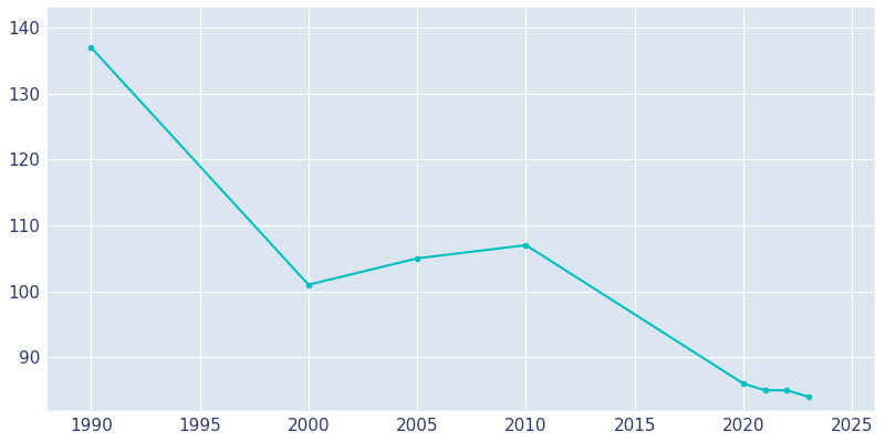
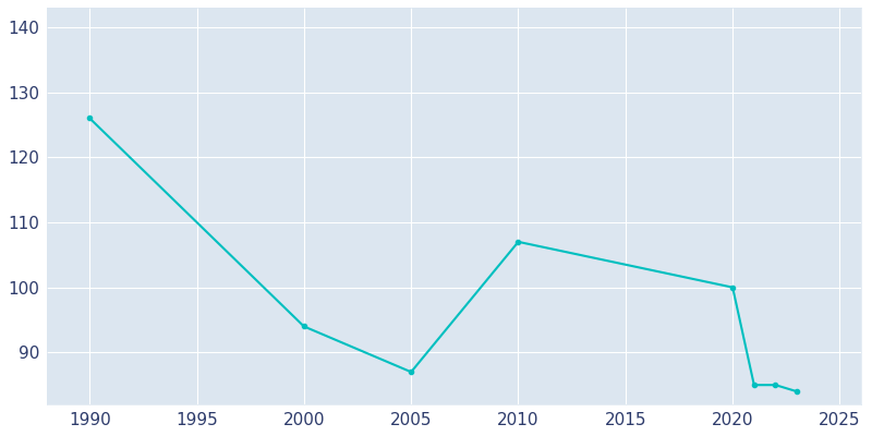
1990: 137 -> 126
2000: 101 -> 94
2005: 105 -> 87
2020: 86 -> 100
